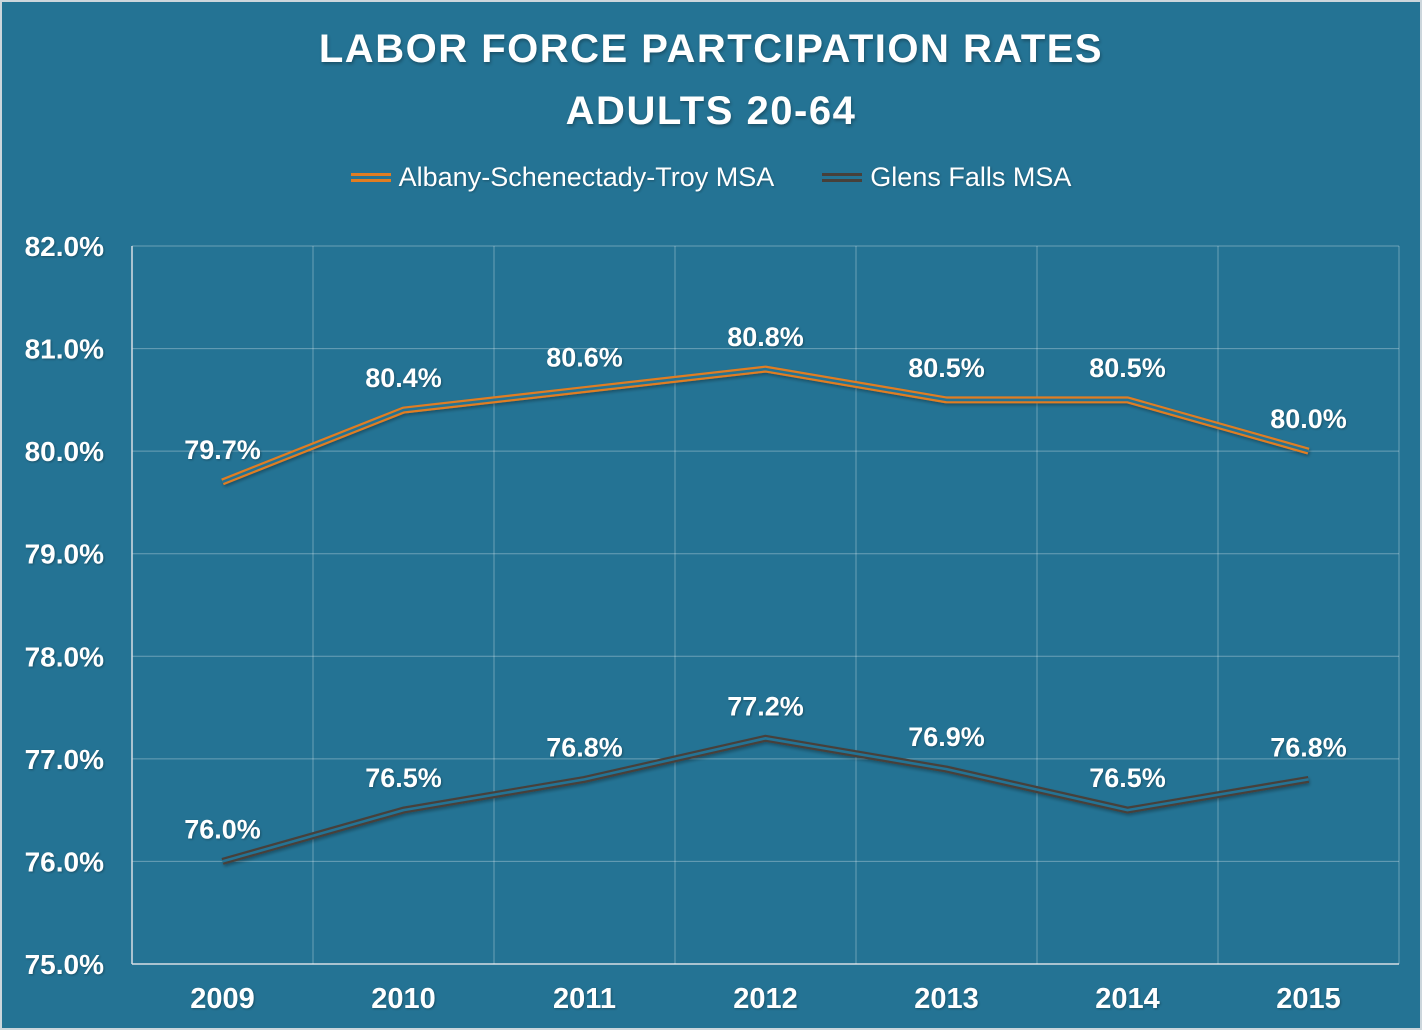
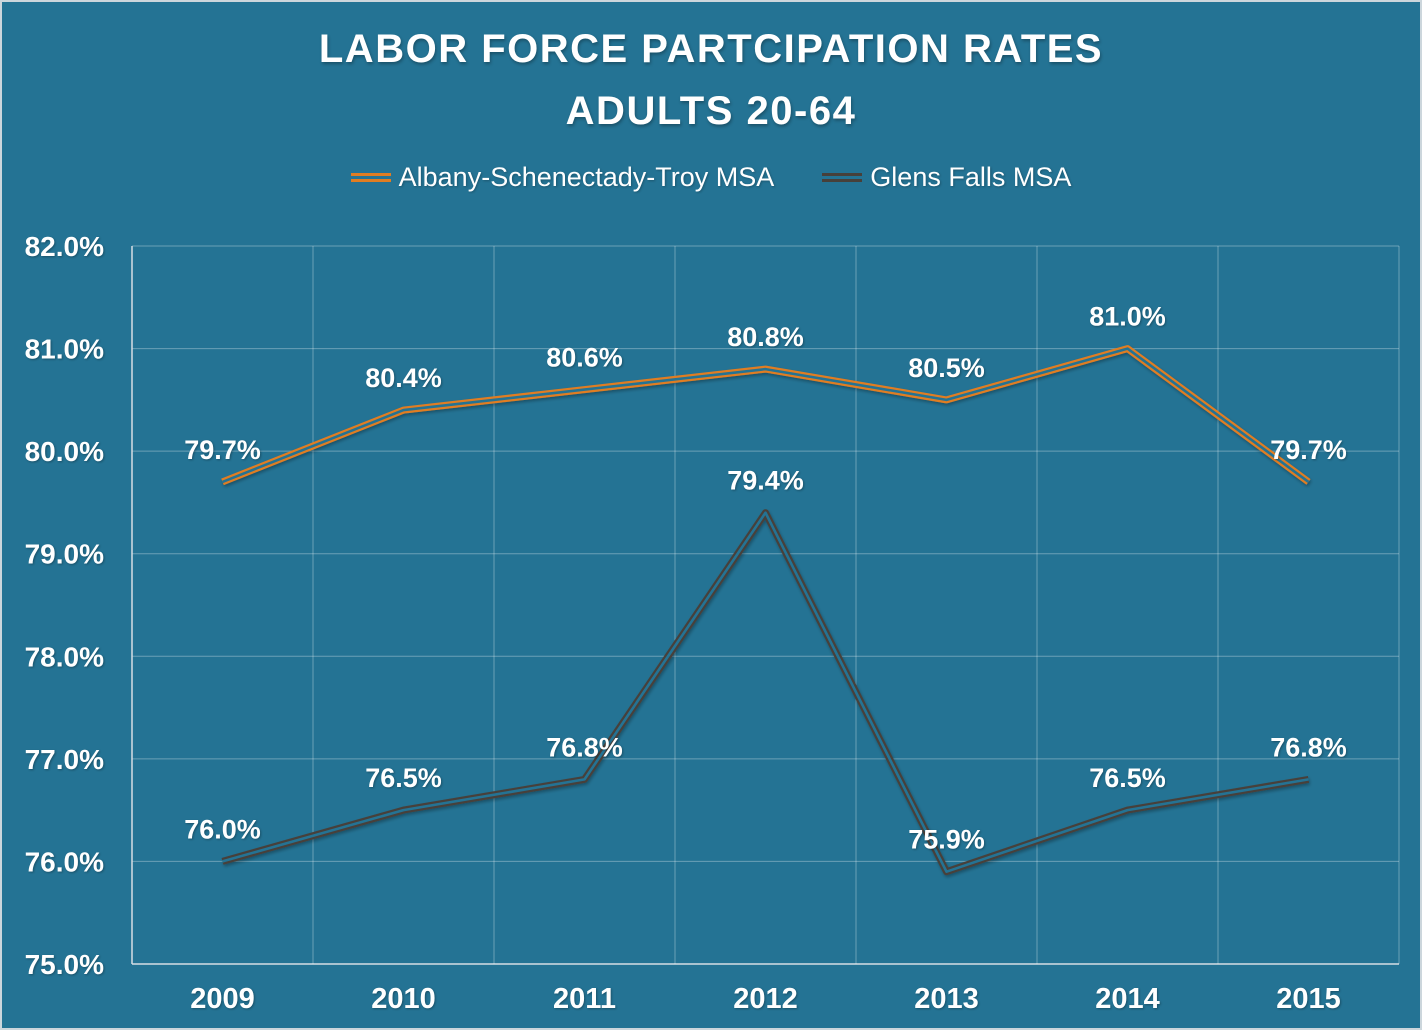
Glens Falls MSA/2012: 77.2% -> 79.4%
Glens Falls MSA/2013: 76.9% -> 75.9%
Albany-Schenectady-Troy MSA/2014: 80.5% -> 81.0%
Albany-Schenectady-Troy MSA/2015: 80.0% -> 79.7%
